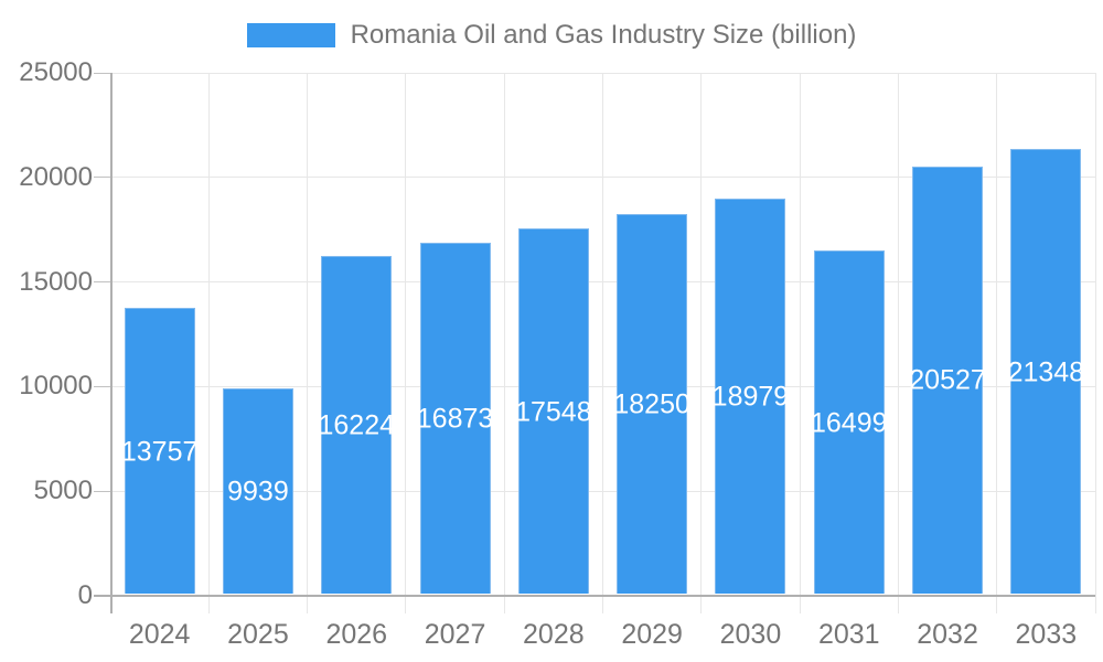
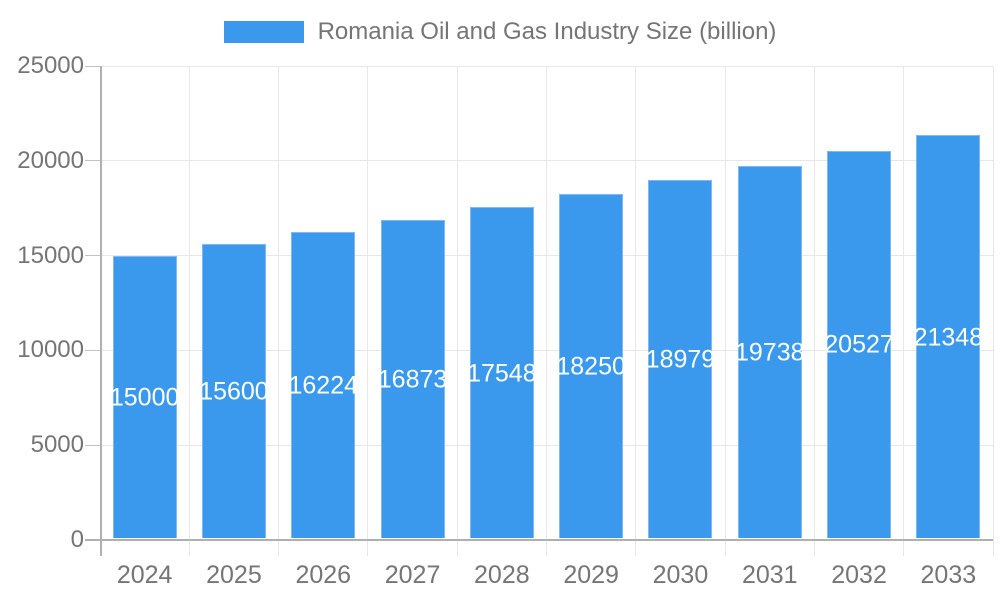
2024: 13757 -> 15000
2025: 9939 -> 15600
2031: 16499 -> 19738
